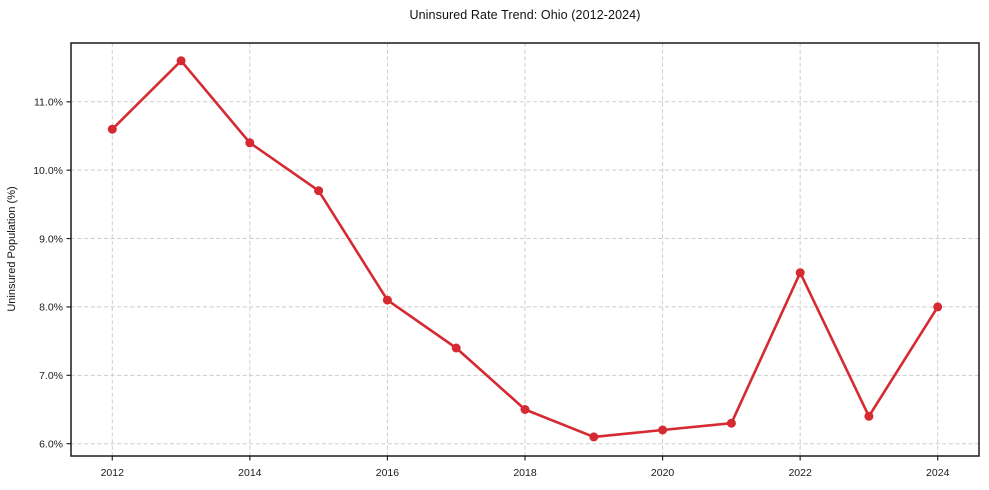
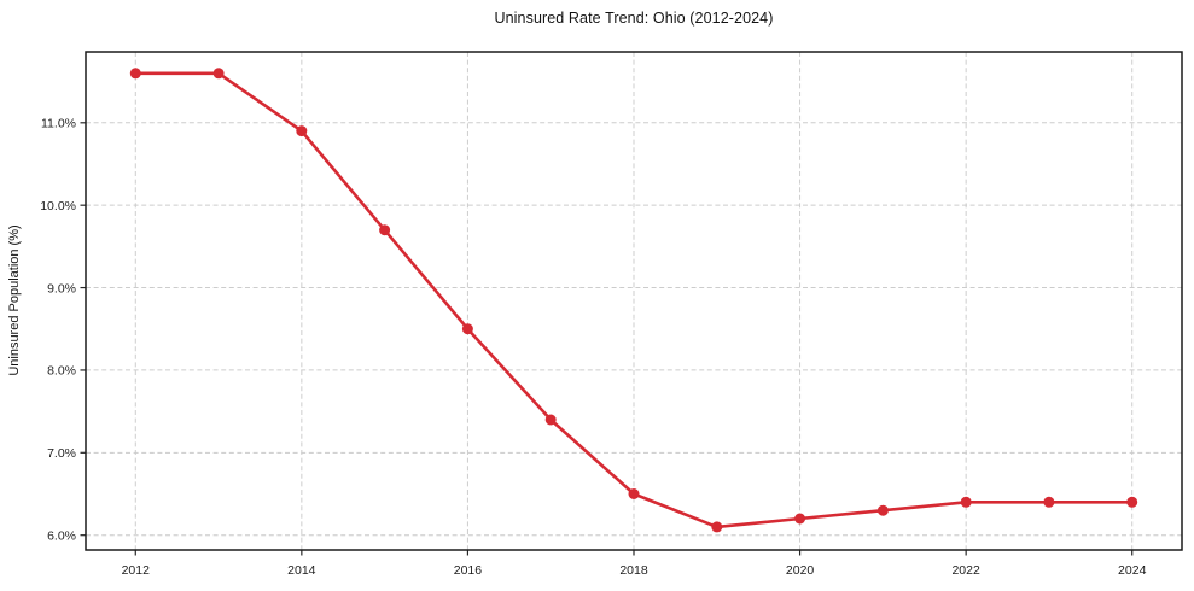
2012: 10.6% -> 11.6%
2014: 10.4% -> 10.9%
2016: 8.1% -> 8.5%
2022: 8.5% -> 6.4%
2024: 8.0% -> 6.4%
